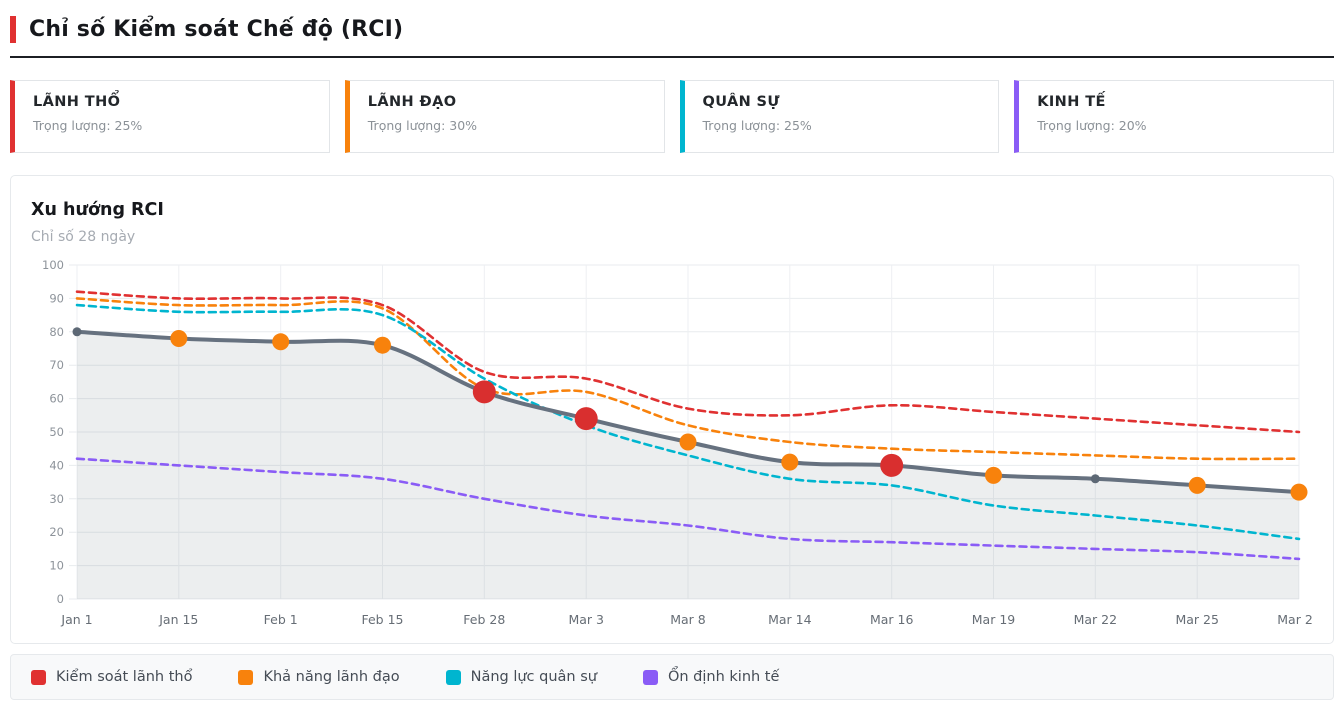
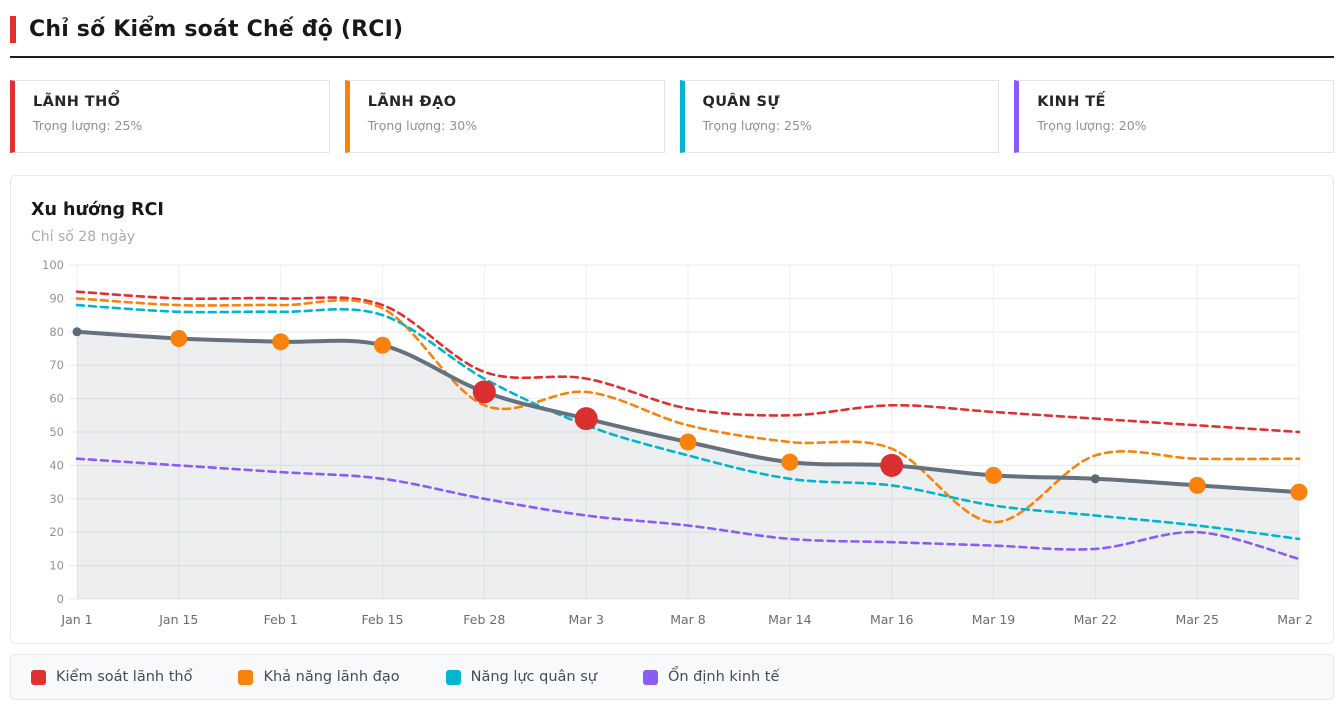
Khả năng lãnh đạo/Feb 28: 63 -> 58
Khả năng lãnh đạo/Mar 19: 44 -> 23
Ổn định kinh tế/Mar 25: 14 -> 20
